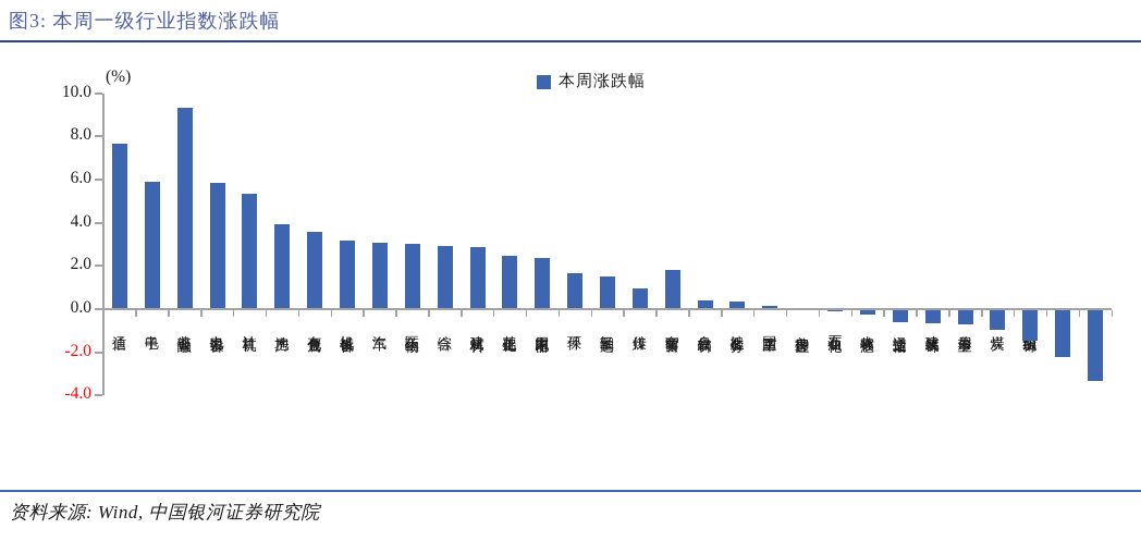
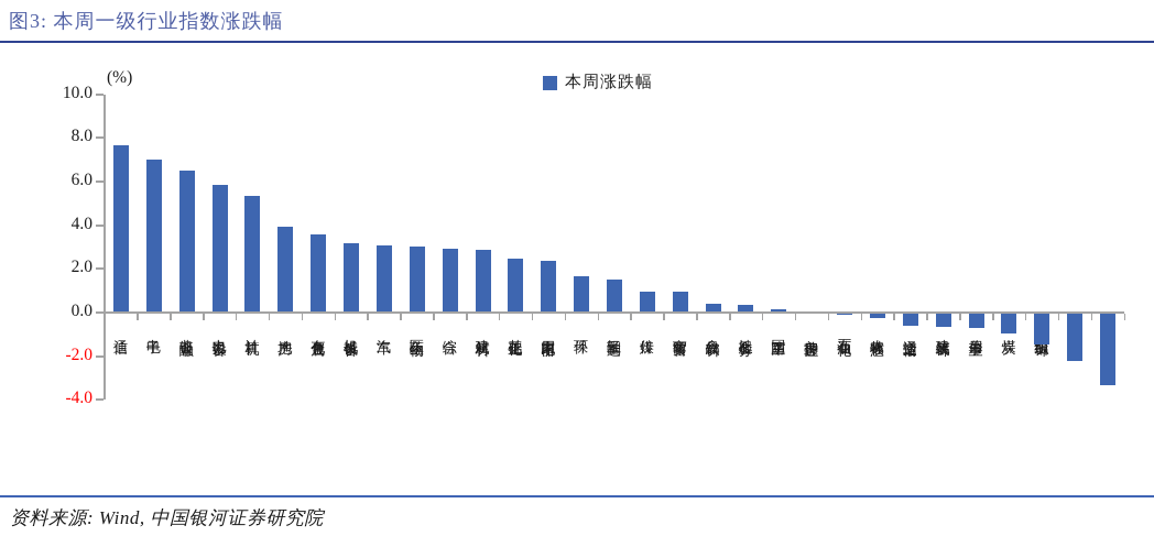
电子: 5.9 -> 7.0
非银金融: 9.3 -> 6.5
商贸零售: 1.8 -> 0.9
